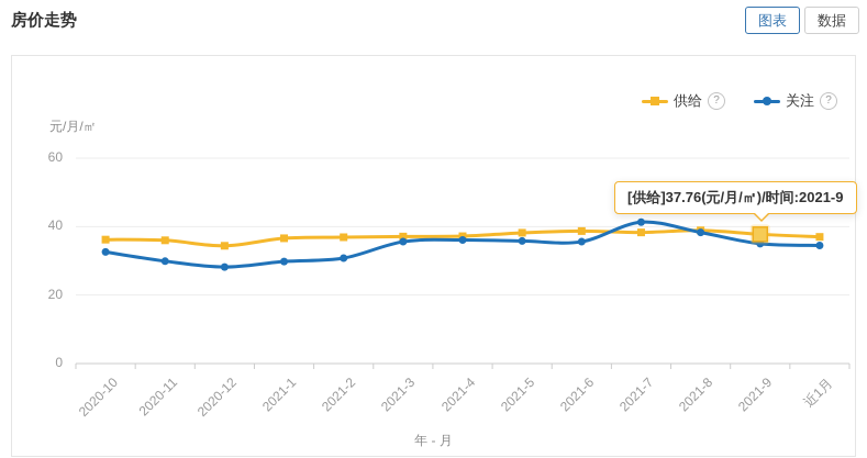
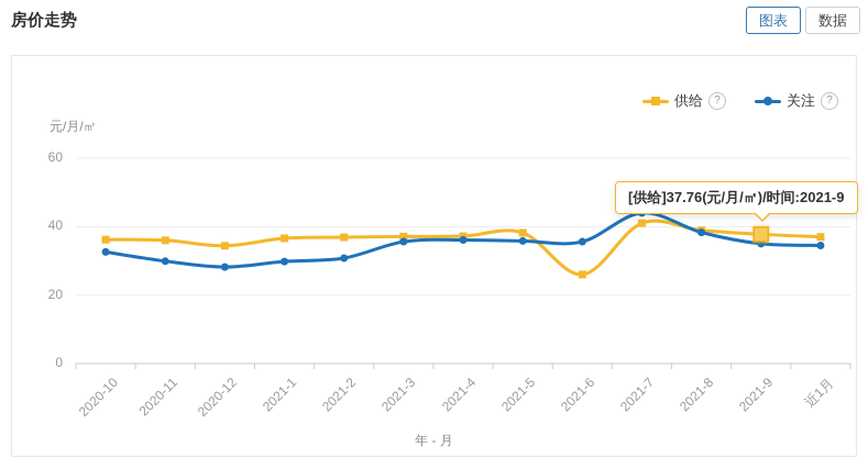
供给/2021-6: 39 -> 26
供给/2021-7: 38 -> 41
关注/2021-7: 41 -> 44
